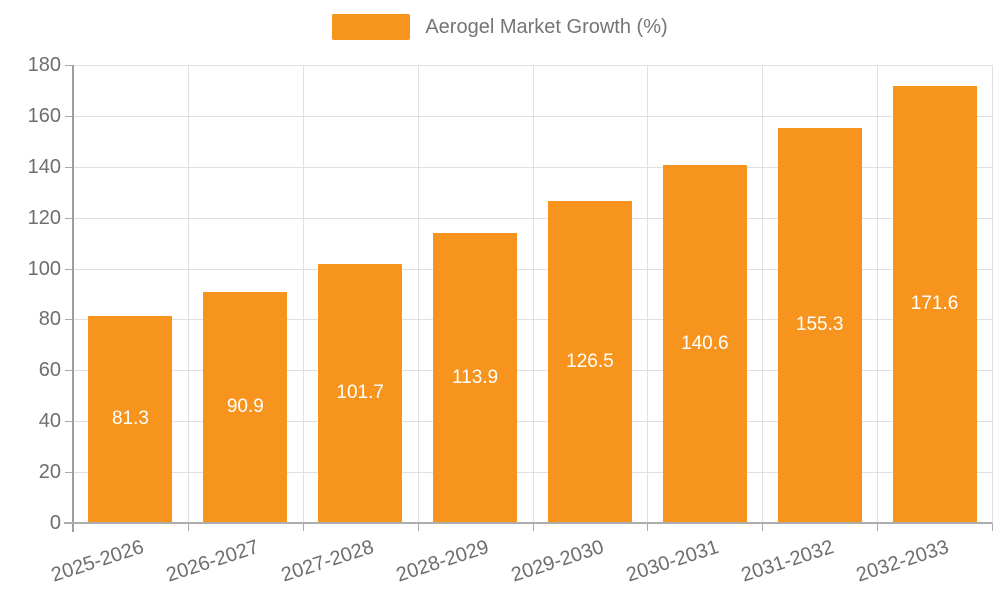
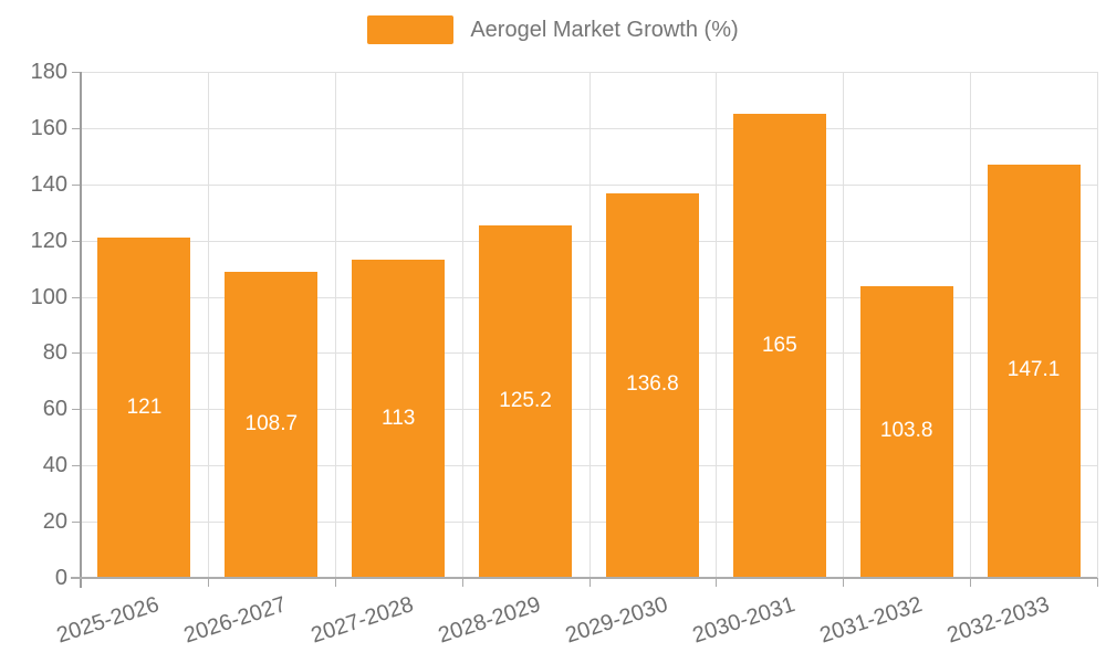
2025-2026: 81.3 -> 121
2026-2027: 90.9 -> 108.7
2027-2028: 101.7 -> 113
2028-2029: 113.9 -> 125.2
2029-2030: 126.5 -> 136.8
2030-2031: 140.6 -> 165
2031-2032: 155.3 -> 103.8
2032-2033: 171.6 -> 147.1
